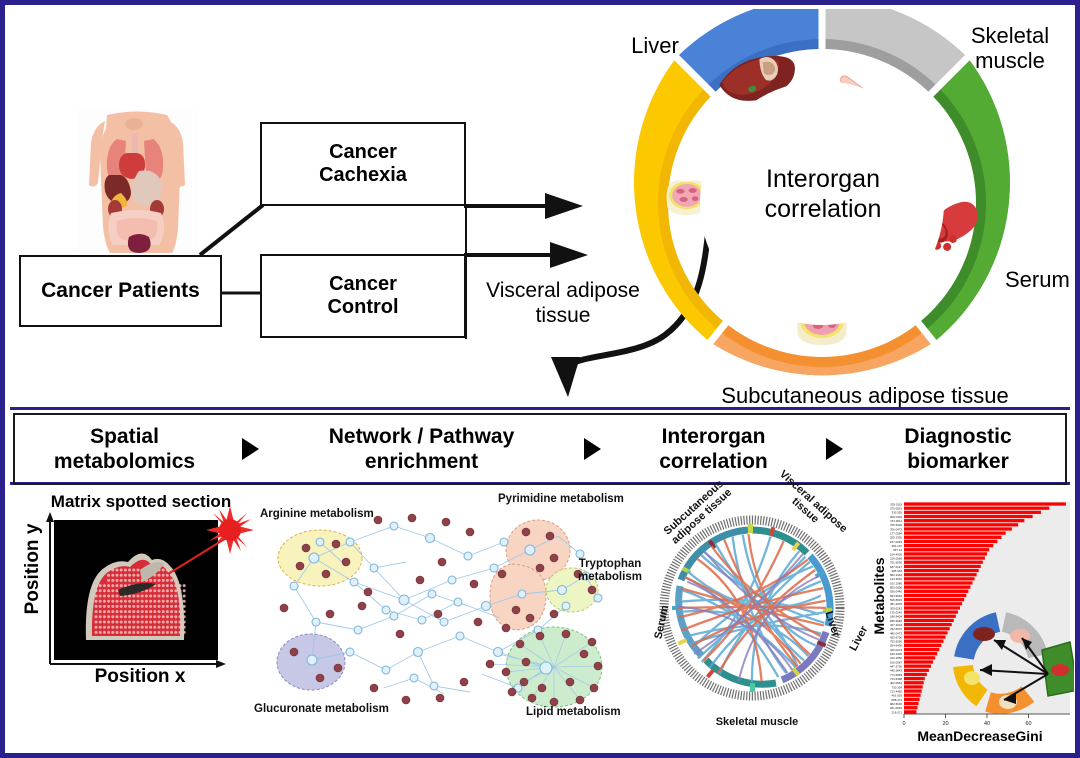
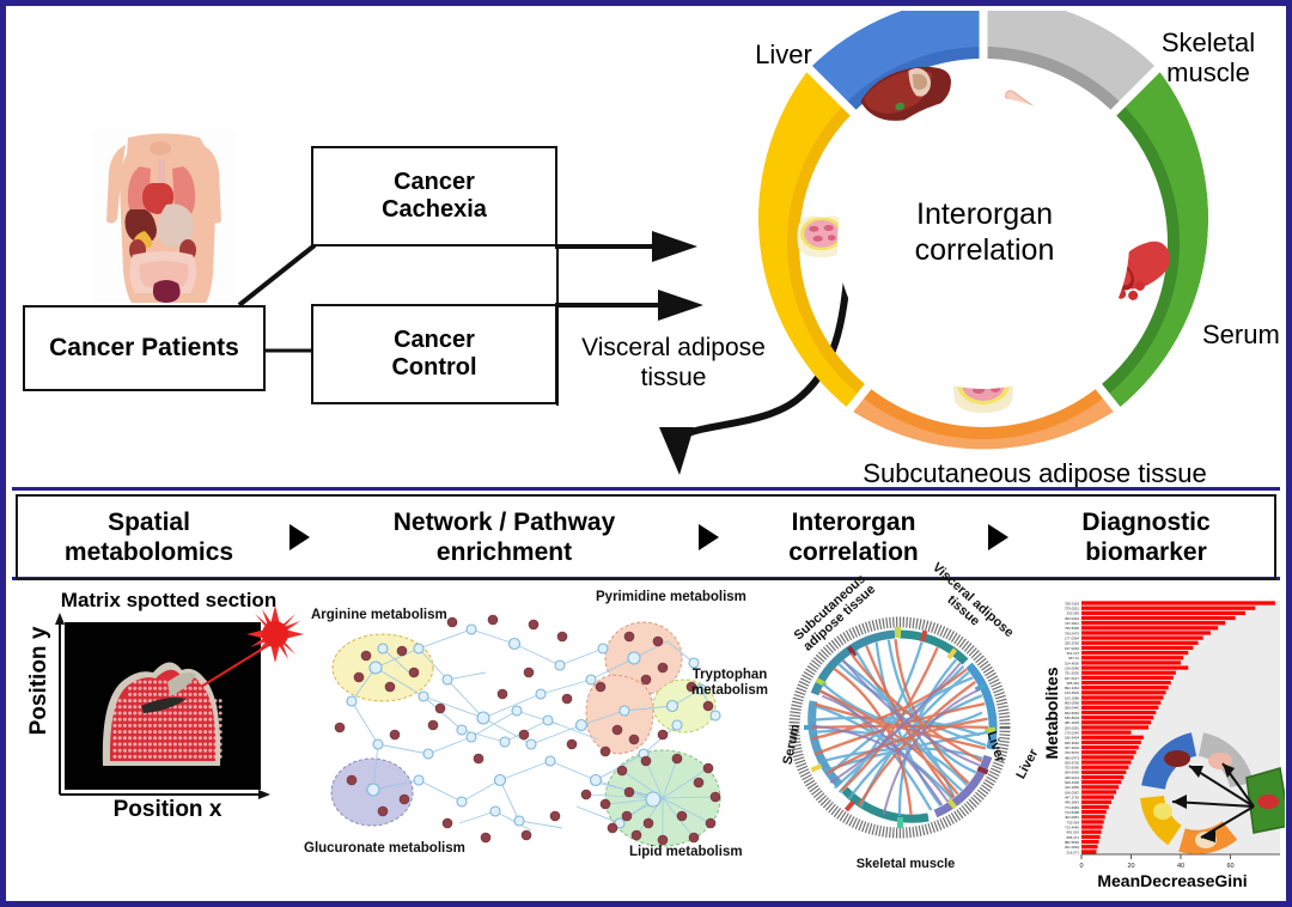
216.0566: 39 -> 43
175.0240: 26 -> 20
